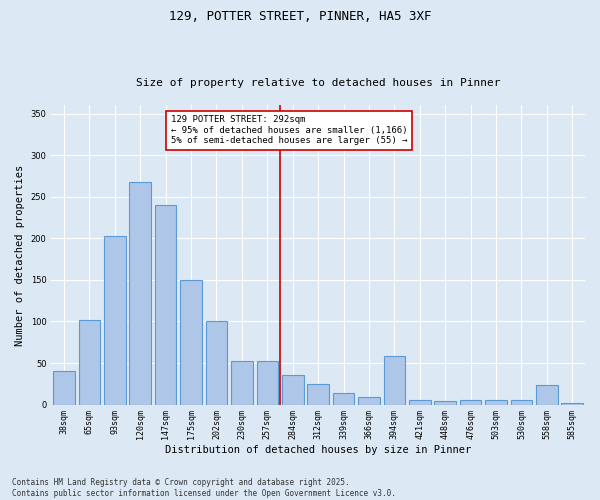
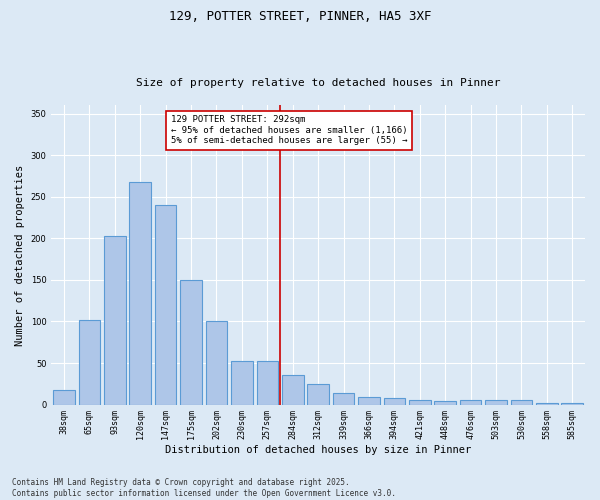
38sqm: 40 -> 17
394sqm: 58 -> 8
558sqm: 24 -> 2
